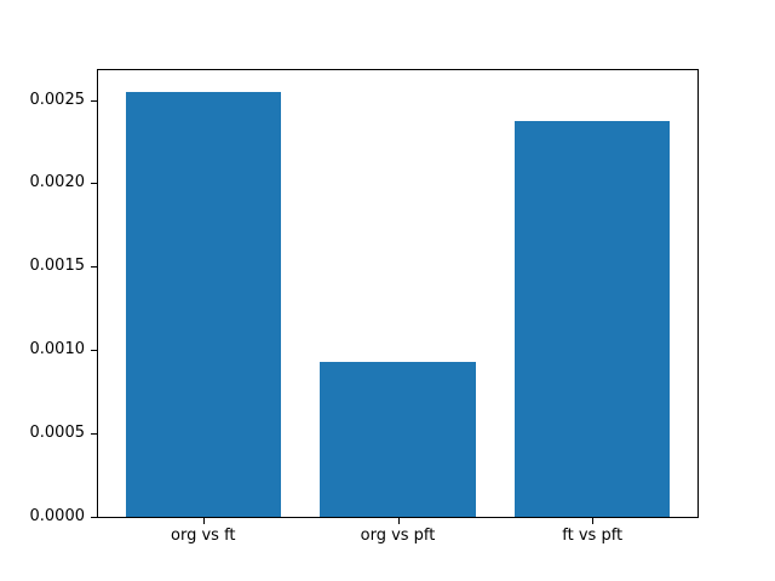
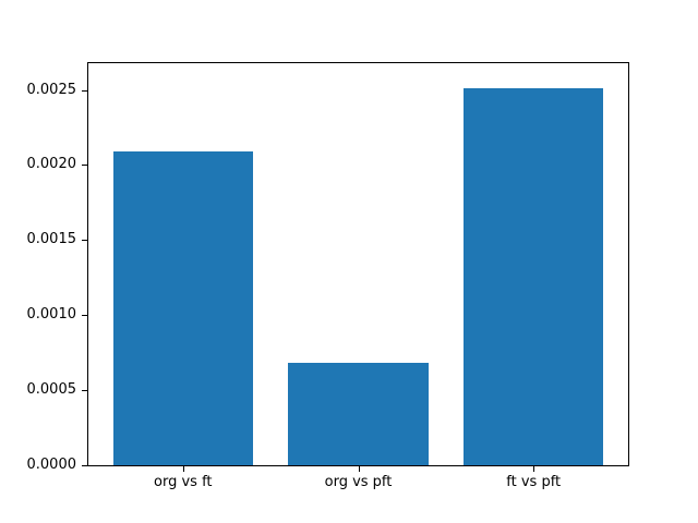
org vs ft: 0.00255 -> 0.00209
org vs pft: 0.00093 -> 0.00068
ft vs pft: 0.00237 -> 0.00251
